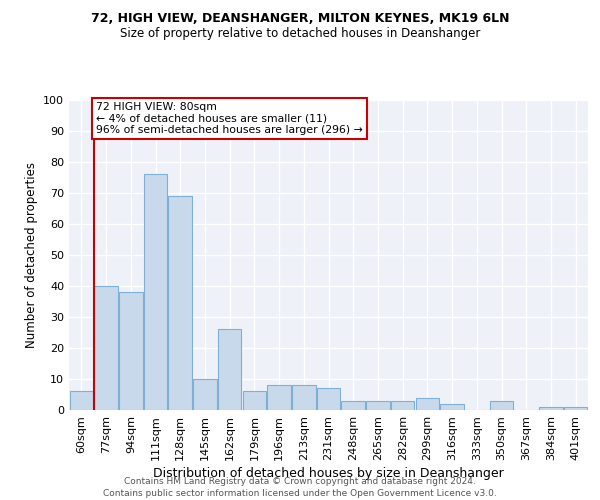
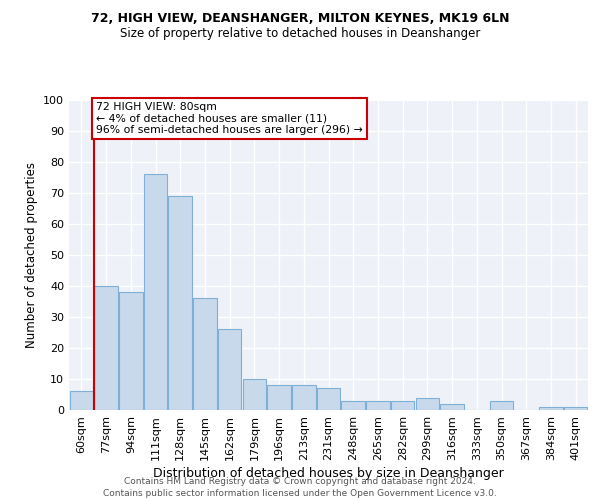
145sqm: 10 -> 36
179sqm: 6 -> 10
